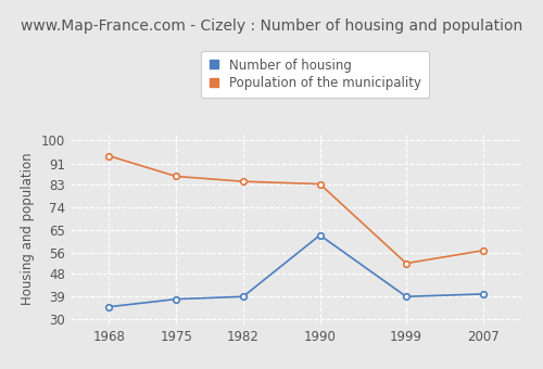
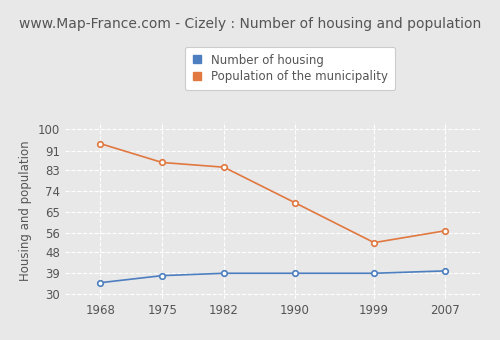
Number of housing/1990: 63 -> 39
Population of the municipality/1990: 83 -> 69
